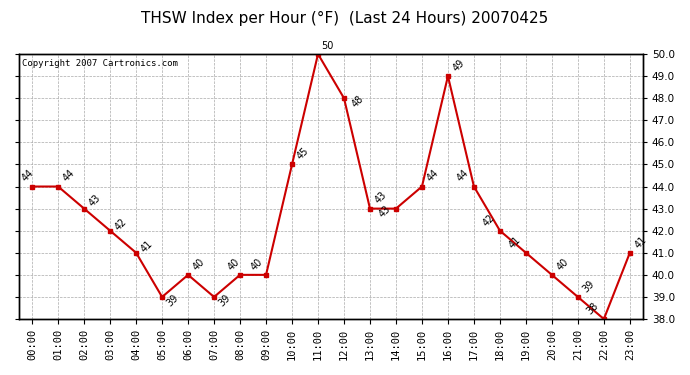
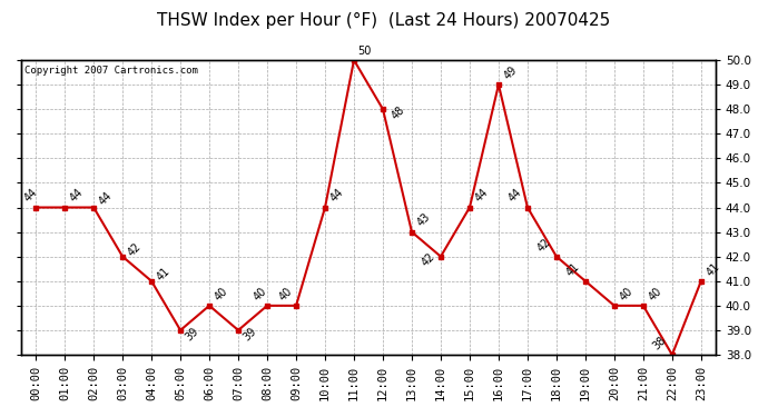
02:00: 43 -> 44
10:00: 45 -> 44
14:00: 43 -> 42
21:00: 39 -> 40
